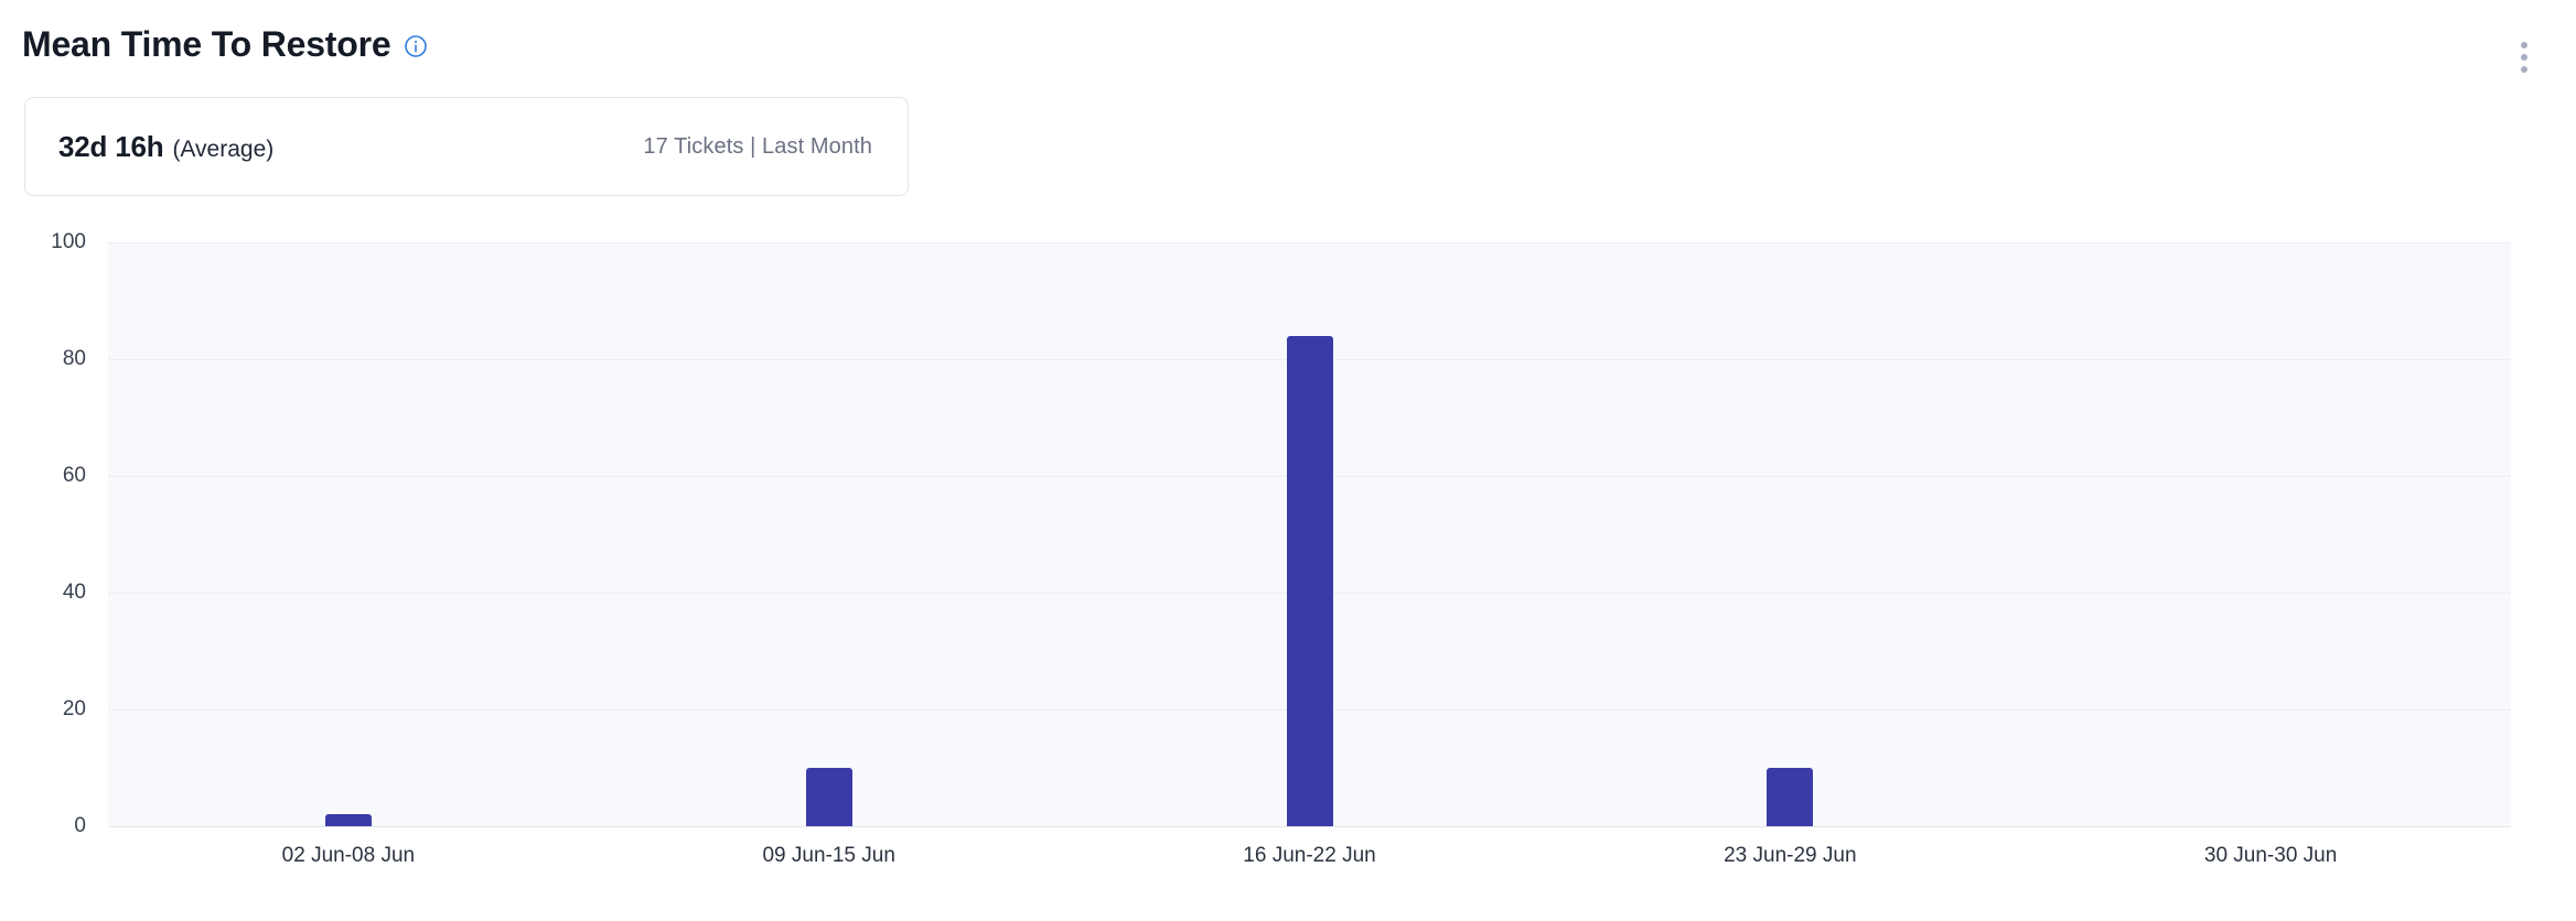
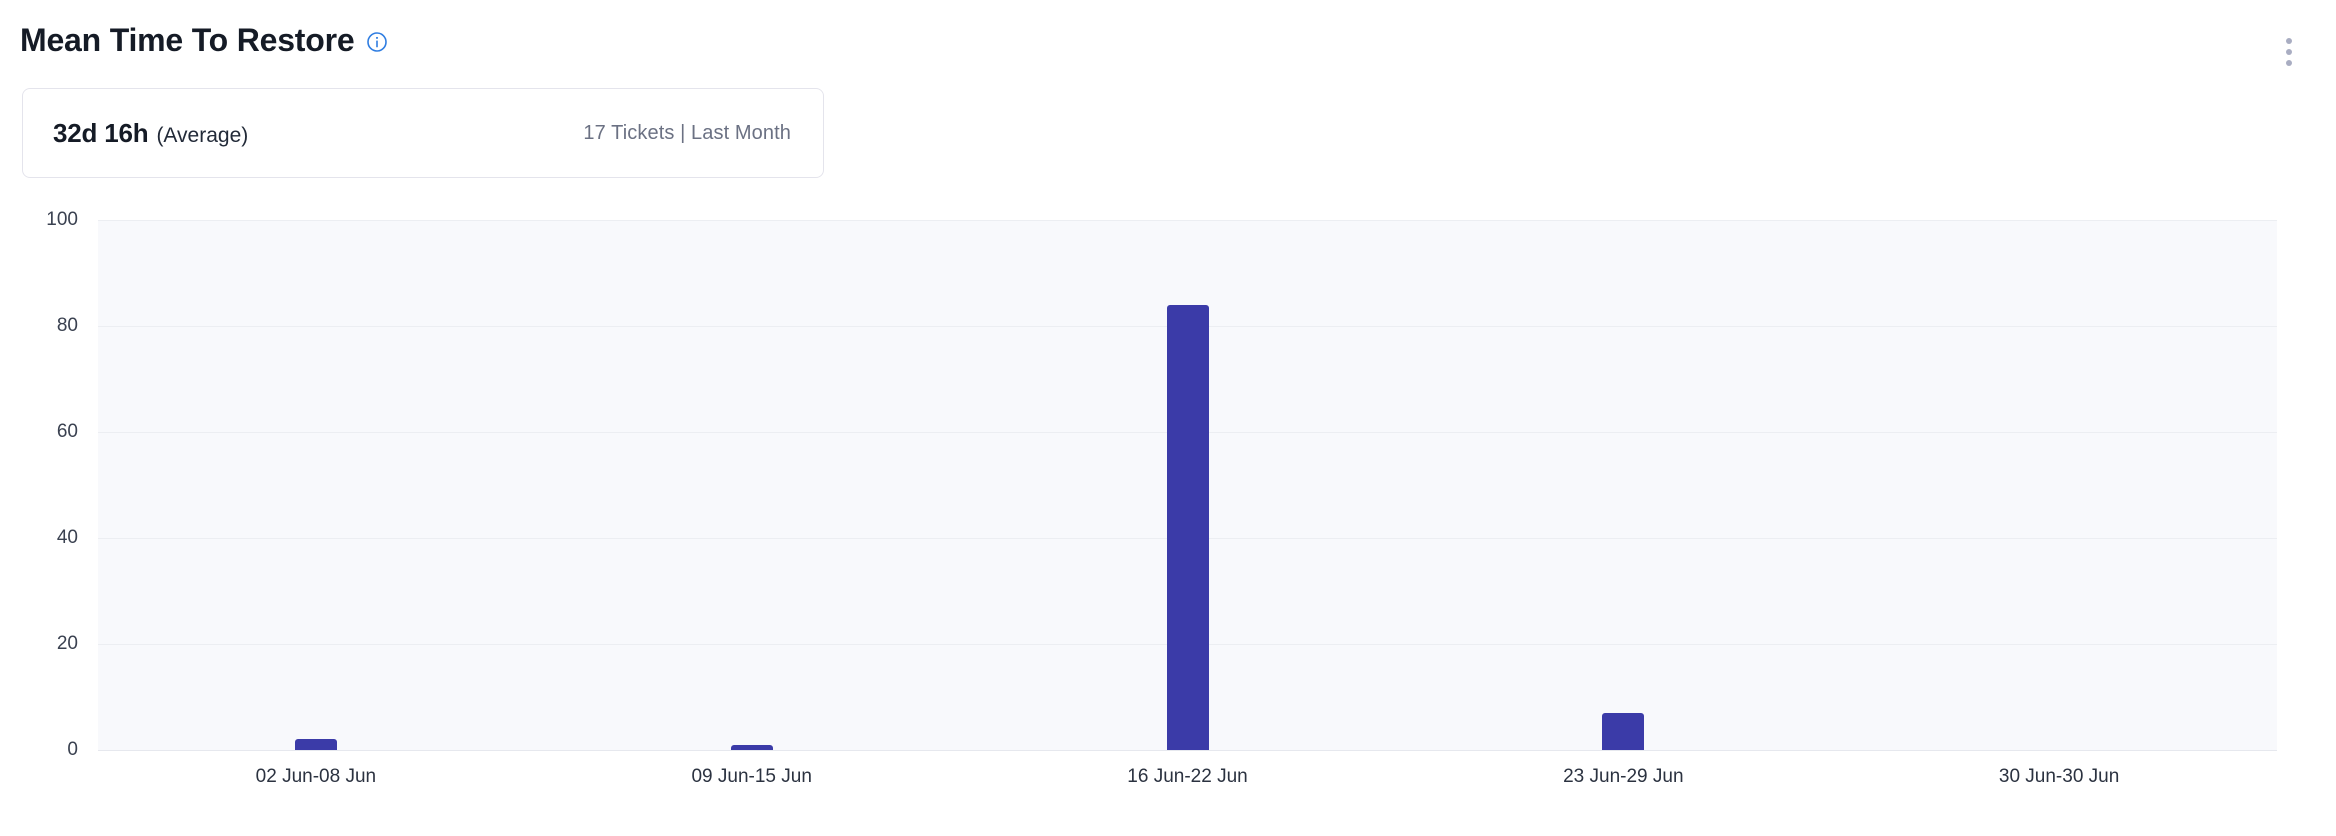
09 Jun-15 Jun: 10 -> 1
23 Jun-29 Jun: 10 -> 7
